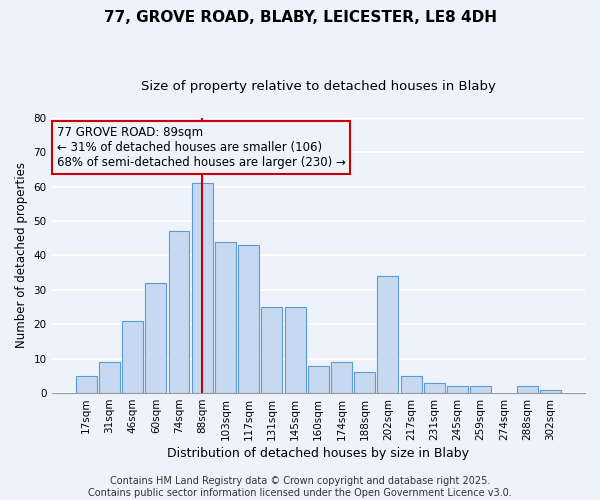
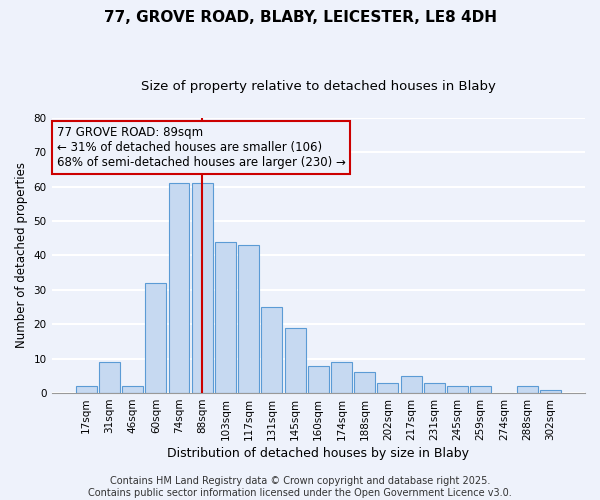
17sqm: 5 -> 2
46sqm: 21 -> 2
74sqm: 47 -> 61
145sqm: 25 -> 19
202sqm: 34 -> 3
